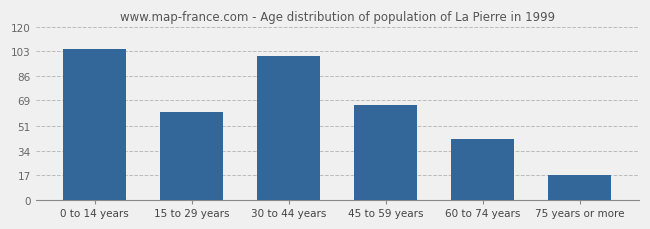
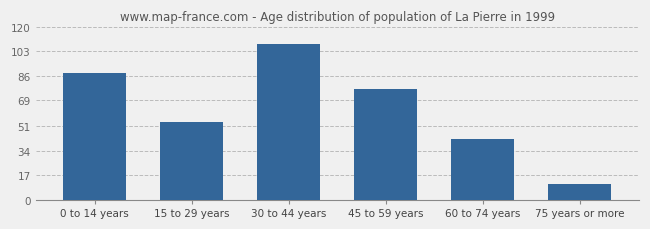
0 to 14 years: 105 -> 88
15 to 29 years: 61 -> 54
30 to 44 years: 100 -> 108
45 to 59 years: 66 -> 77
75 years or more: 17 -> 11
